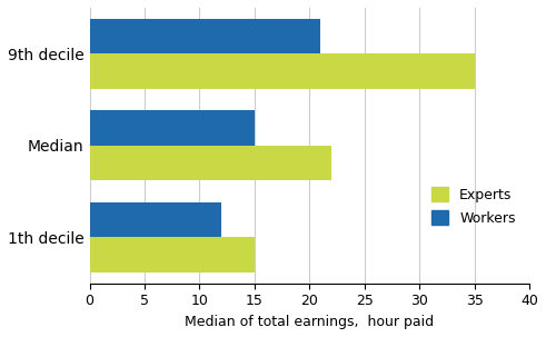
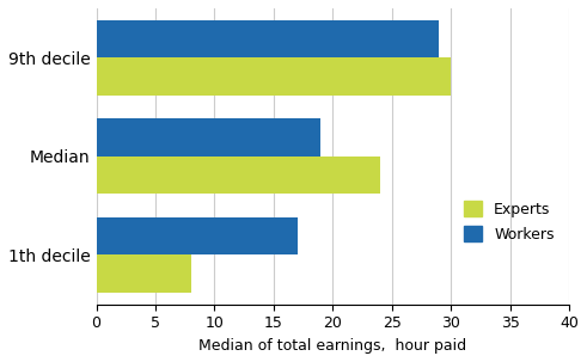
Workers/9th decile: 21 -> 29
Experts/9th decile: 35 -> 30
Workers/Median: 15 -> 19
Experts/Median: 22 -> 24
Workers/1th decile: 12 -> 17
Experts/1th decile: 15 -> 8
